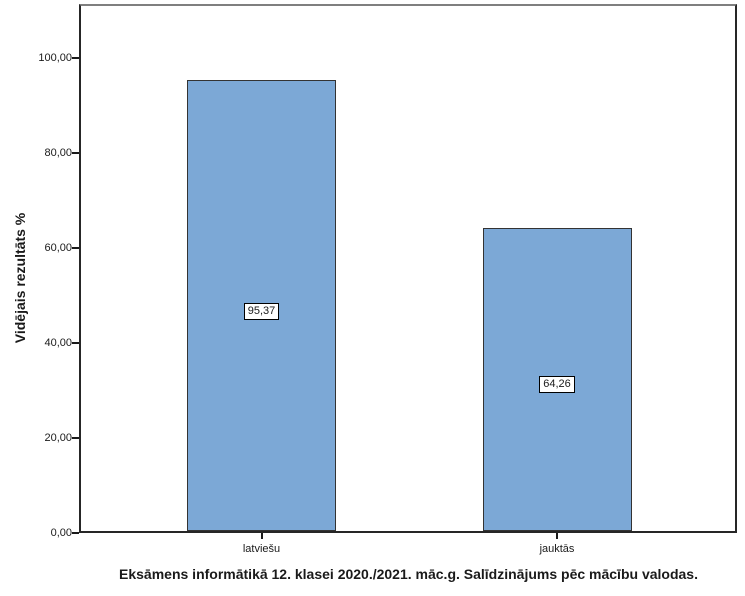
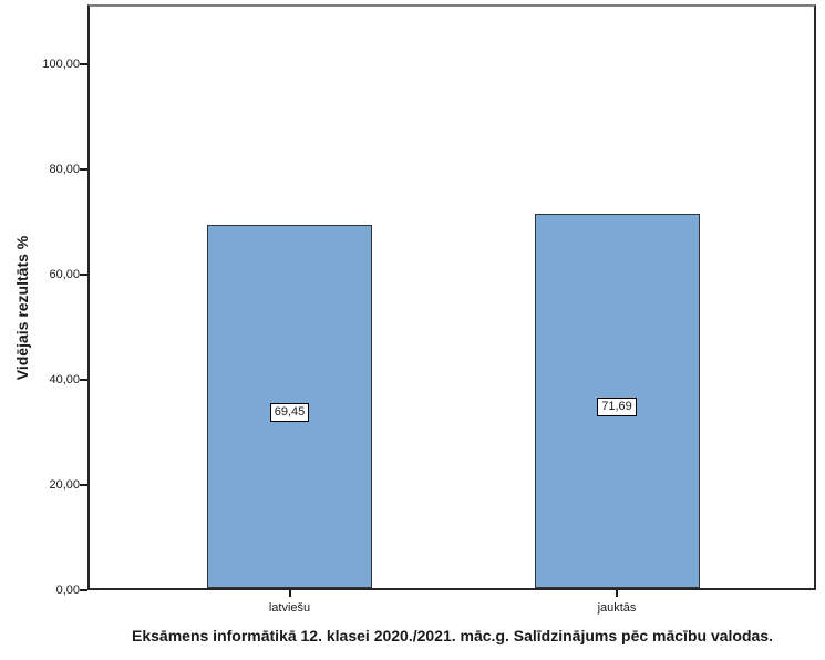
latviešu: 95,37 -> 69,45
jauktās: 64,26 -> 71,69
